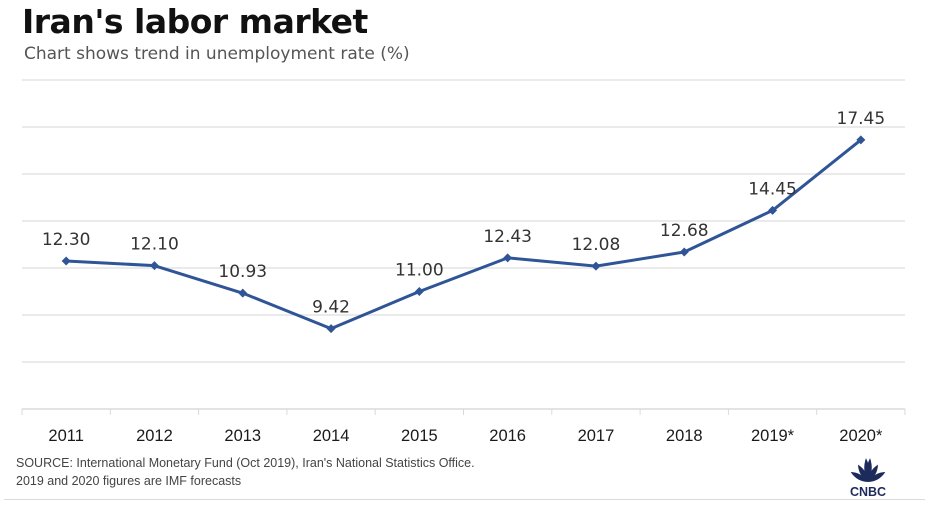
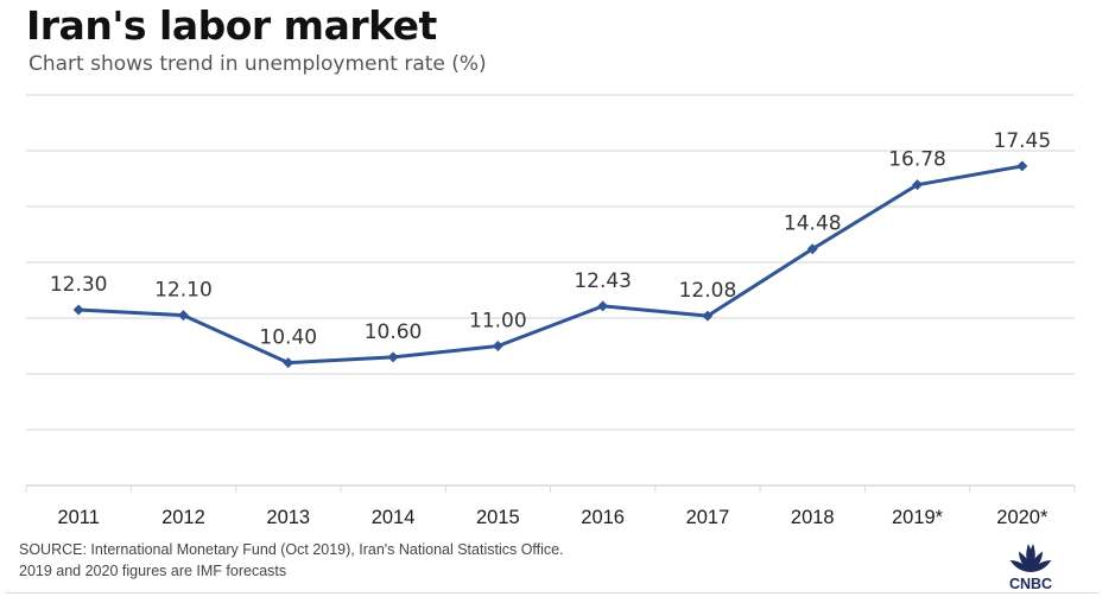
2013: 10.93 -> 10.40
2014: 9.42 -> 10.60
2018: 12.68 -> 14.48
2019*: 14.45 -> 16.78
